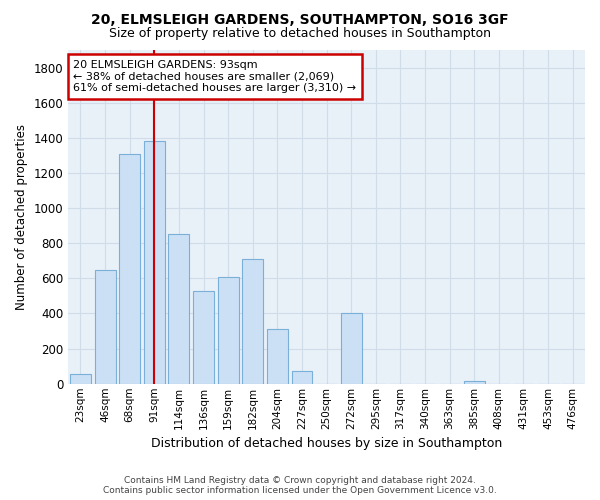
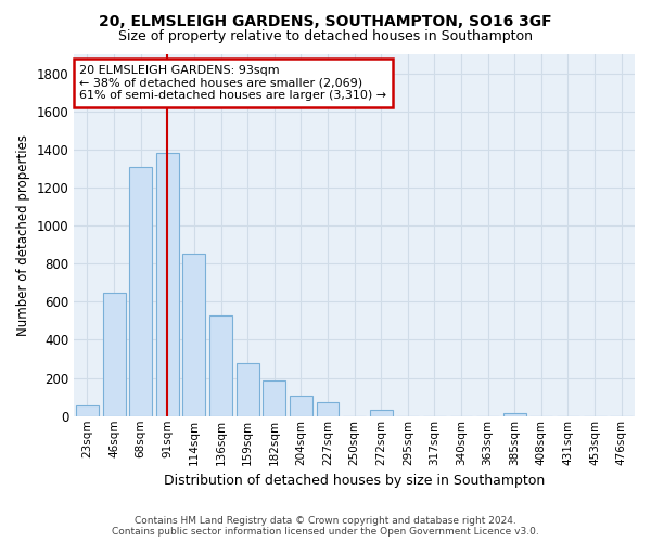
159sqm: 610 -> 280
182sqm: 710 -> 180
204sqm: 310 -> 100
272sqm: 400 -> 30
